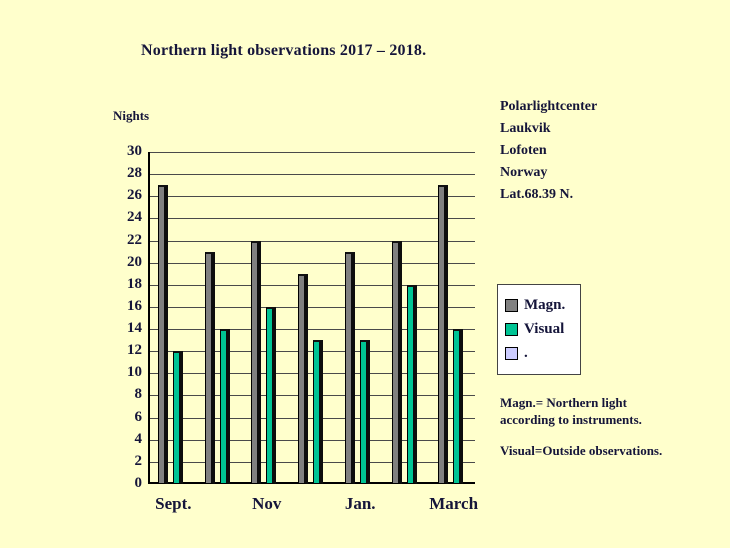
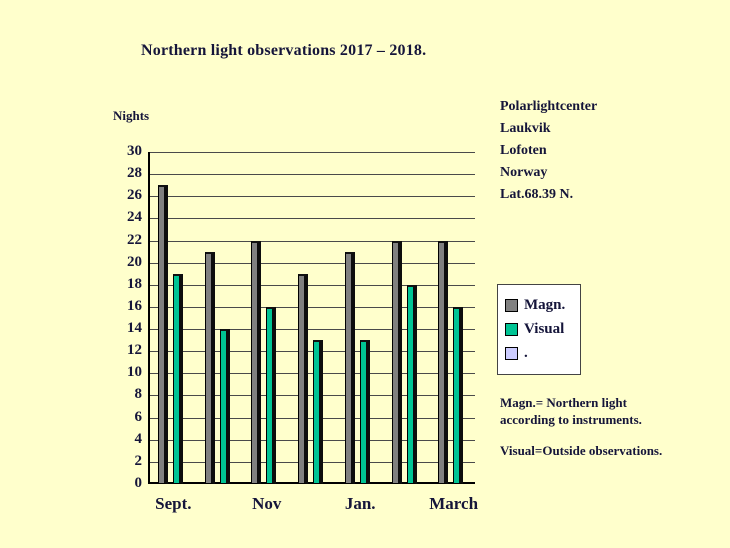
Visual/Sept.: 12 -> 19
Magn./March: 27 -> 22
Visual/March: 14 -> 16
